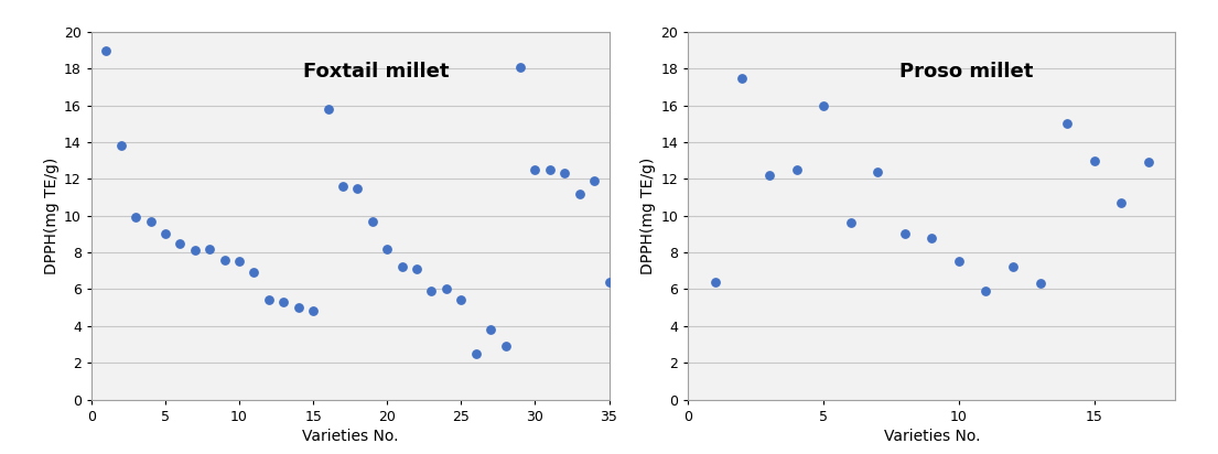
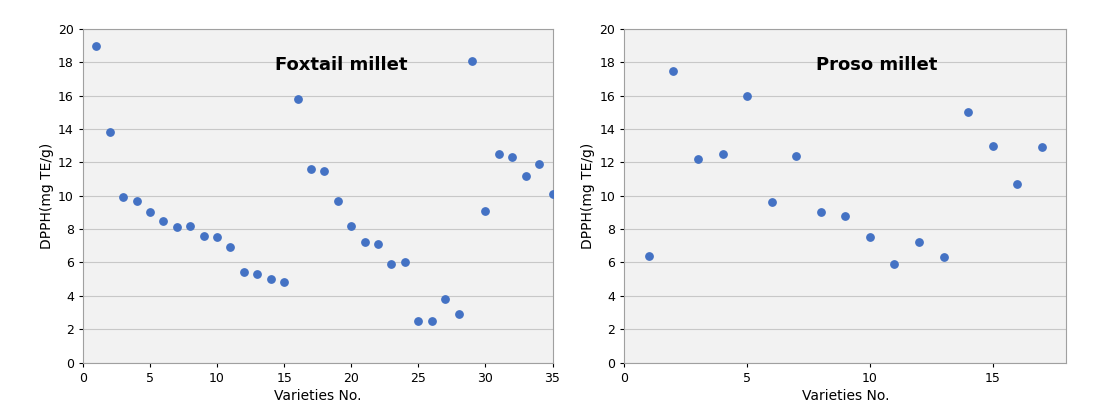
25: 5.4 -> 2.5
30: 12.5 -> 9.1
35: 6.4 -> 10.1
